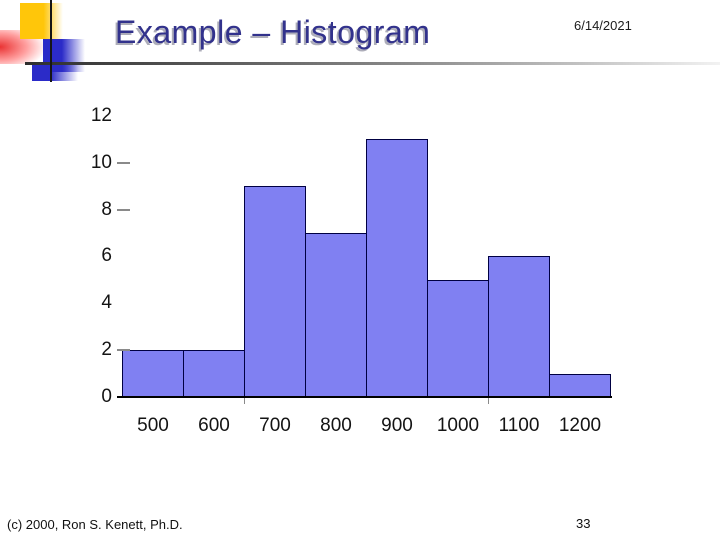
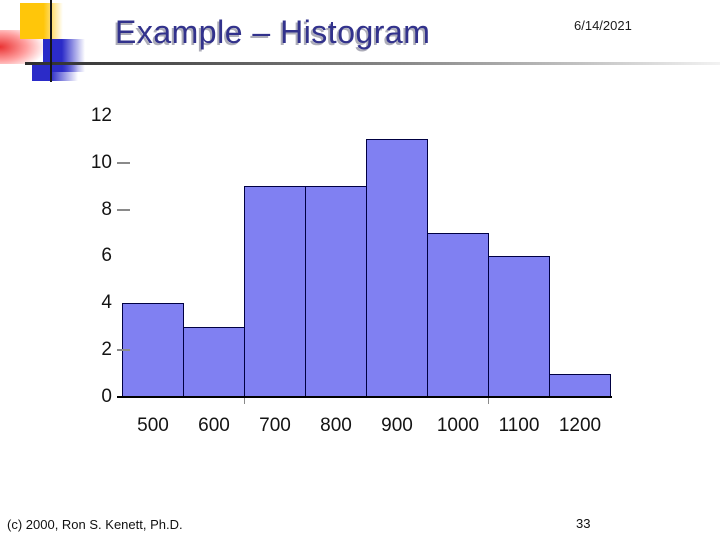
500: 2 -> 4
600: 2 -> 3
800: 7 -> 9
1000: 5 -> 7
